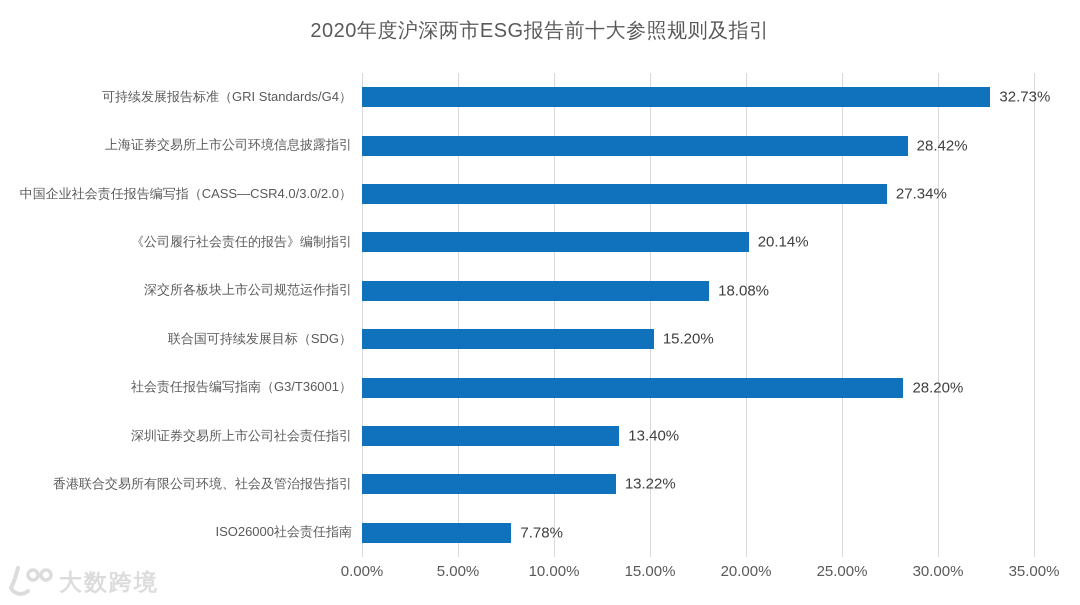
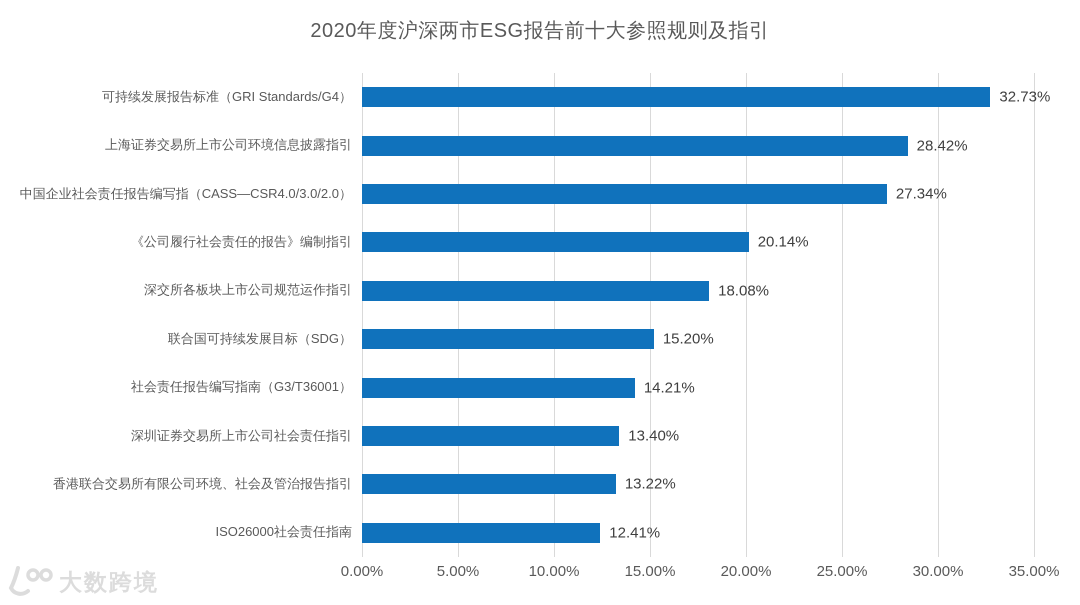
社会责任报告编写指南（G3/T36001）: 28.20% -> 14.21%
ISO26000社会责任指南: 7.78% -> 12.41%
